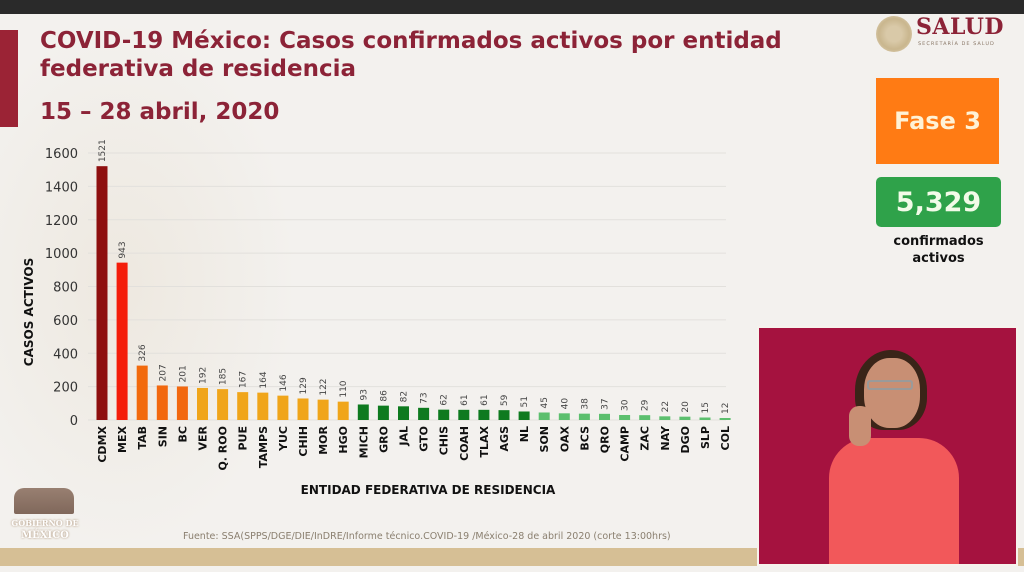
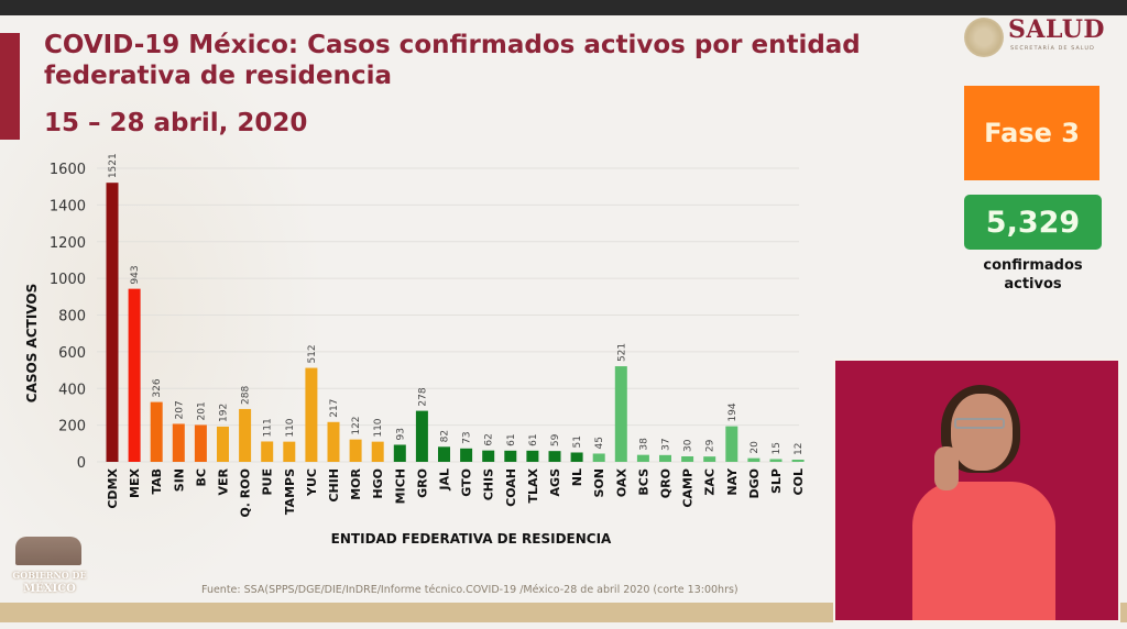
Q. ROO: 185 -> 288
PUE: 167 -> 111
TAMPS: 164 -> 110
YUC: 146 -> 512
CHIH: 129 -> 217
GRO: 86 -> 278
OAX: 40 -> 521
NAY: 22 -> 194
